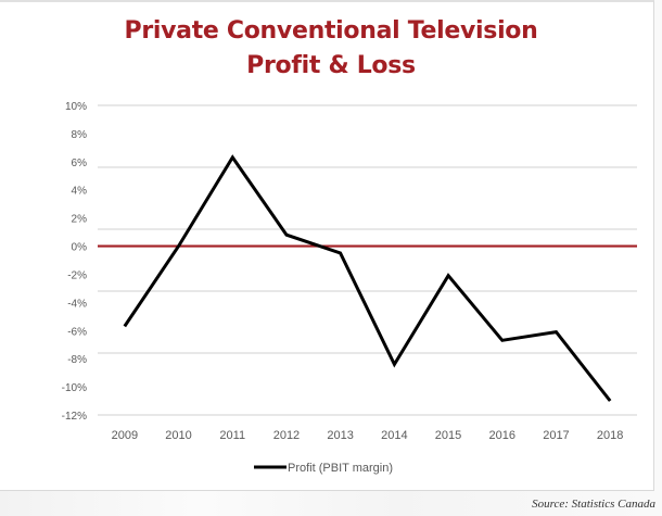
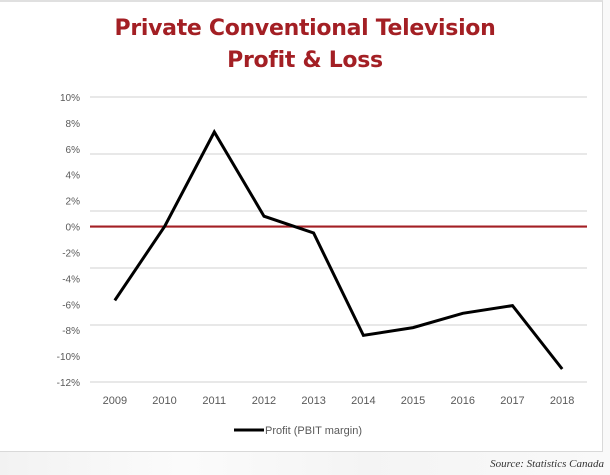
2011: 6.3% -> 7.3%
2015: -2.1% -> -7.8%
